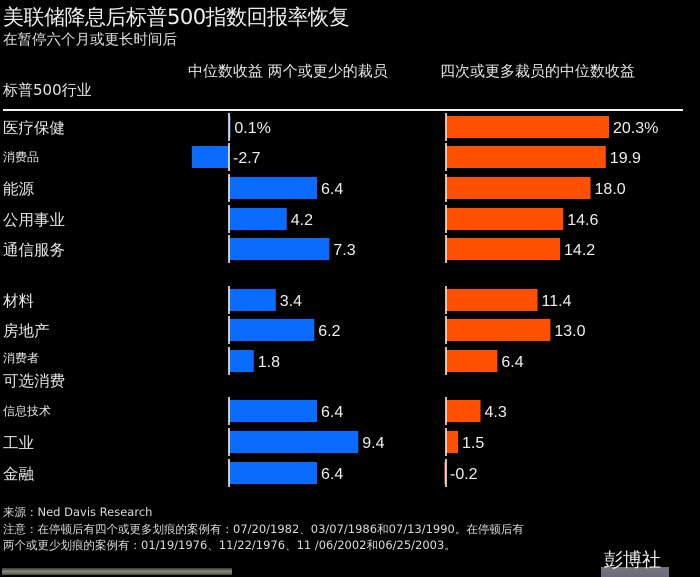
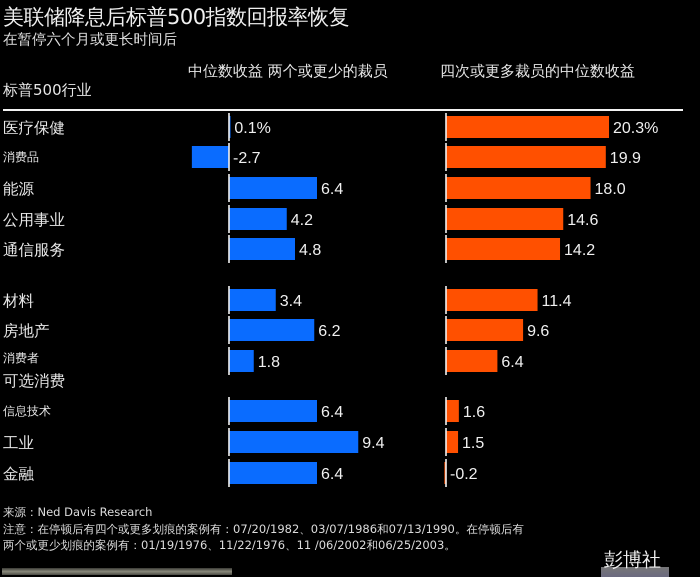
中位数收益 两个或更少的裁员/通信服务: 7.3 -> 4.8
四次或更多裁员的中位数收益/房地产: 13.0 -> 9.6
四次或更多裁员的中位数收益/信息技术: 4.3 -> 1.6
